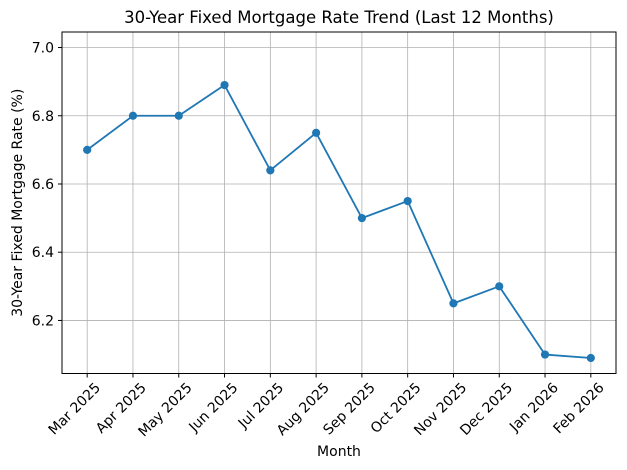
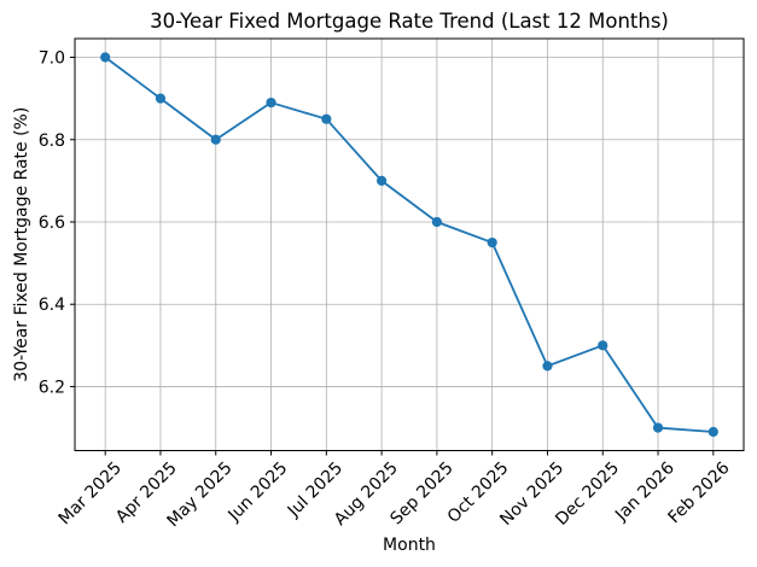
Mar 2025: 6.70 -> 7.00
Apr 2025: 6.80 -> 6.90
Jul 2025: 6.64 -> 6.85
Aug 2025: 6.75 -> 6.70
Sep 2025: 6.50 -> 6.60
